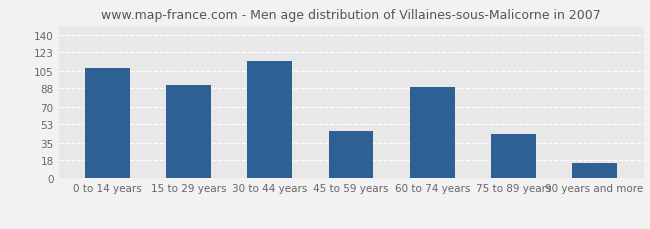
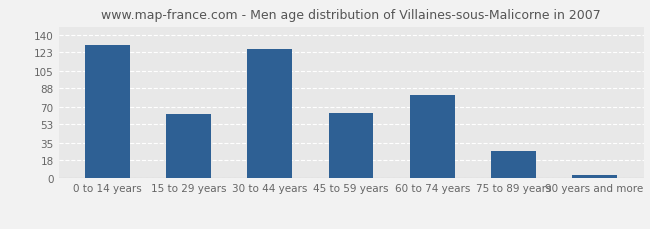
0 to 14 years: 108 -> 130
15 to 29 years: 91 -> 63
30 to 44 years: 114 -> 126
45 to 59 years: 46 -> 64
60 to 74 years: 89 -> 81
75 to 89 years: 43 -> 27
90 years and more: 15 -> 3
